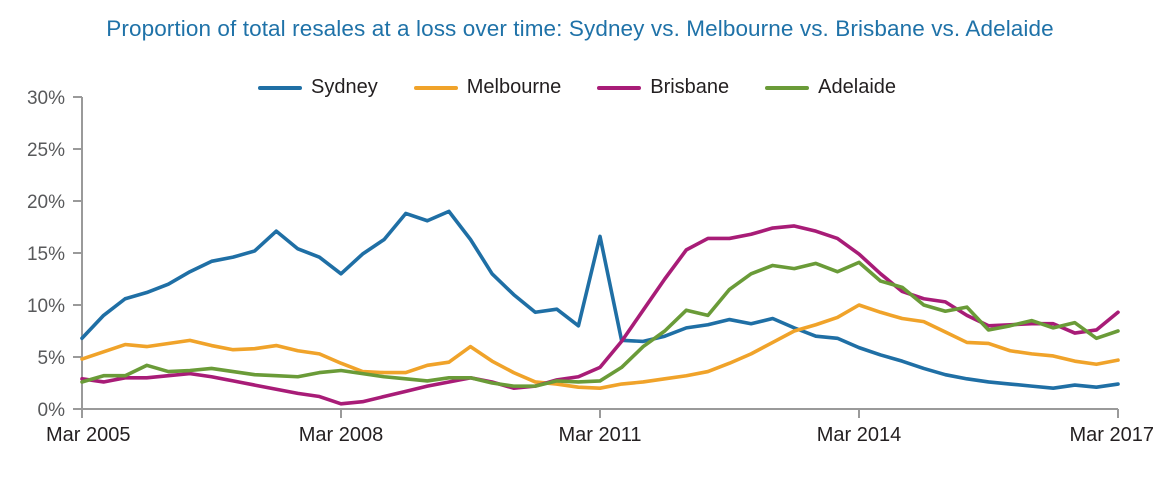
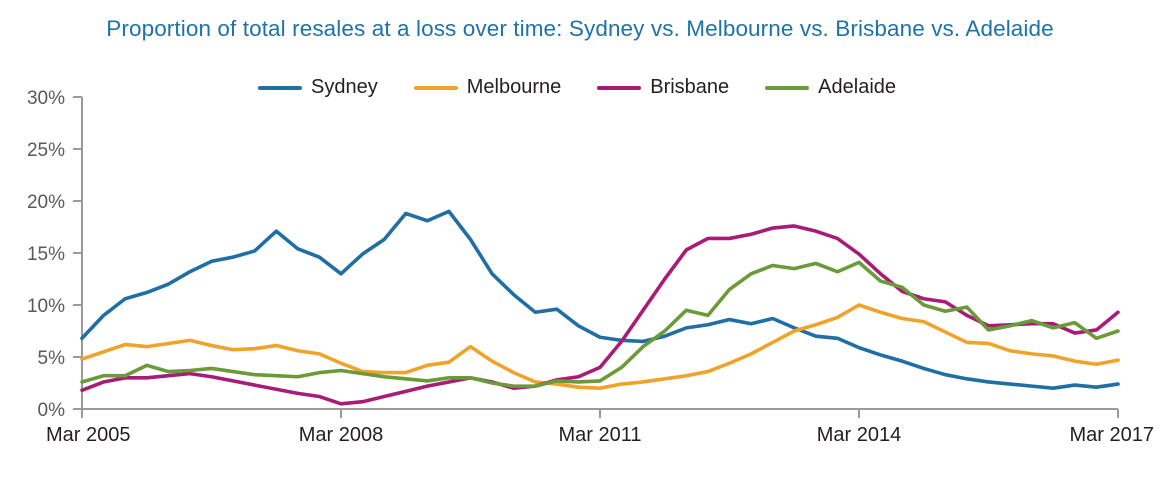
Brisbane/Mar 2005: 2.9% -> 1.8%
Sydney/Mar 2011: 16.6% -> 6.9%
